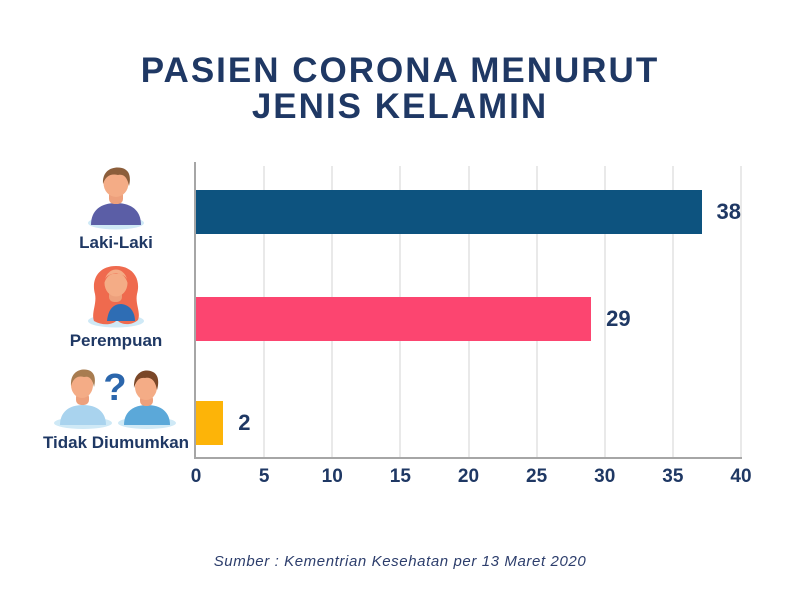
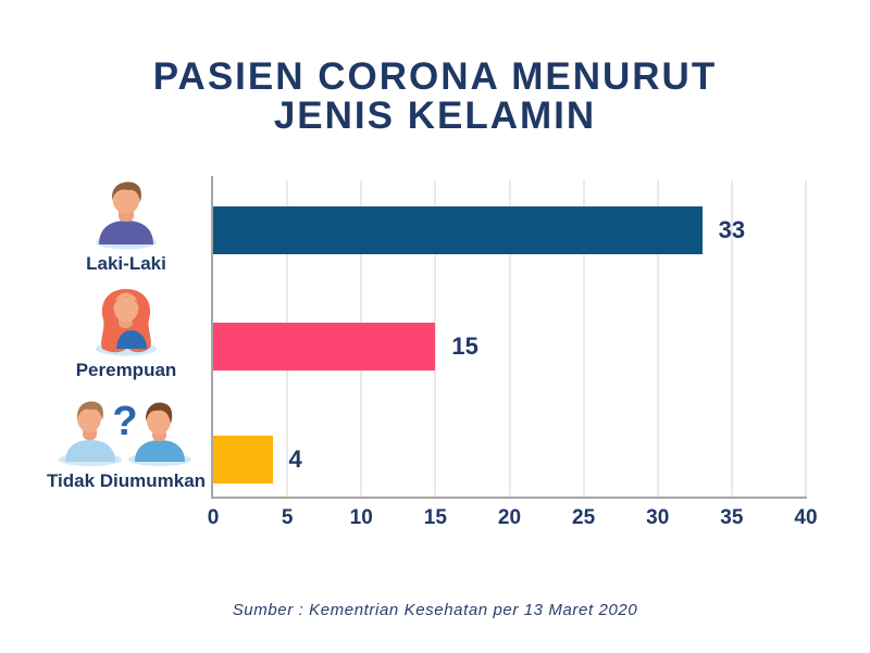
Laki-Laki: 38 -> 33
Perempuan: 29 -> 15
Tidak Diumumkan: 2 -> 4
